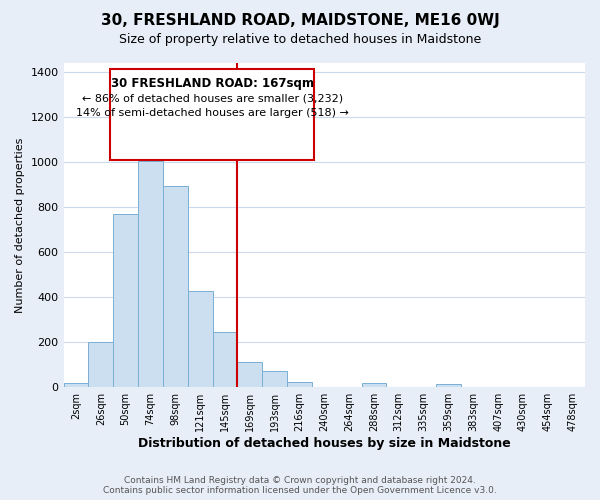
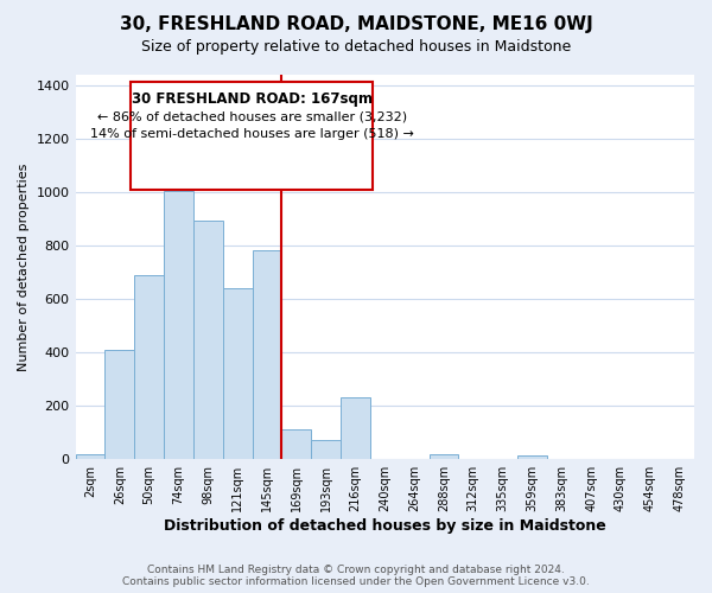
26sqm: 200 -> 410
50sqm: 770 -> 690
121sqm: 425 -> 640
145sqm: 245 -> 780
216sqm: 22 -> 230
